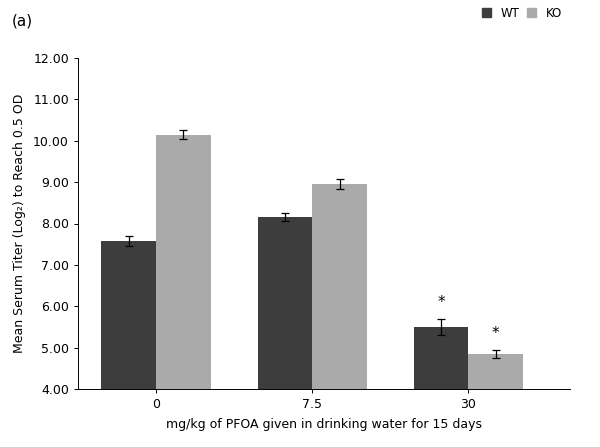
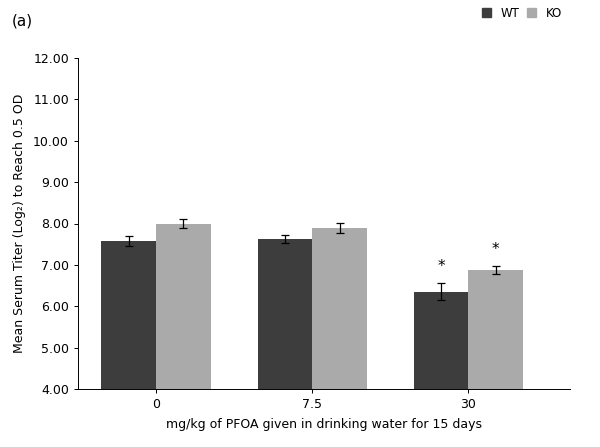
KO/0: 10.15 -> 8.00
WT/7.5: 8.15 -> 7.63
KO/7.5: 8.95 -> 7.90
WT/30: 5.50 -> 6.35
KO/30: 4.85 -> 6.88
